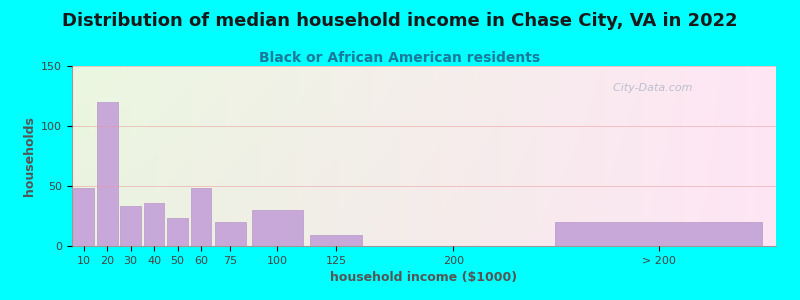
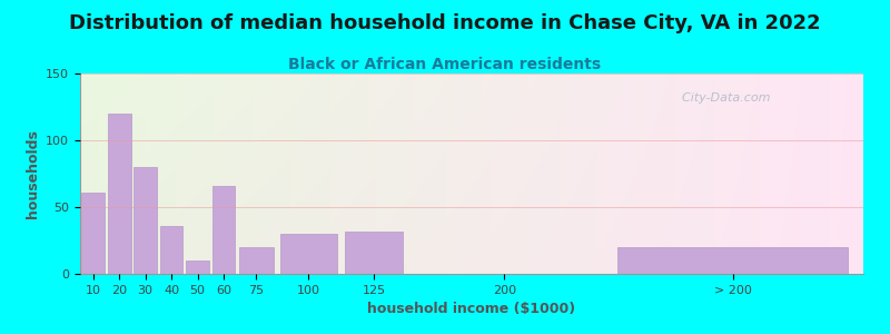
10: 48 -> 61
30: 33 -> 80
50: 23 -> 10
60: 48 -> 66
125: 9 -> 32
